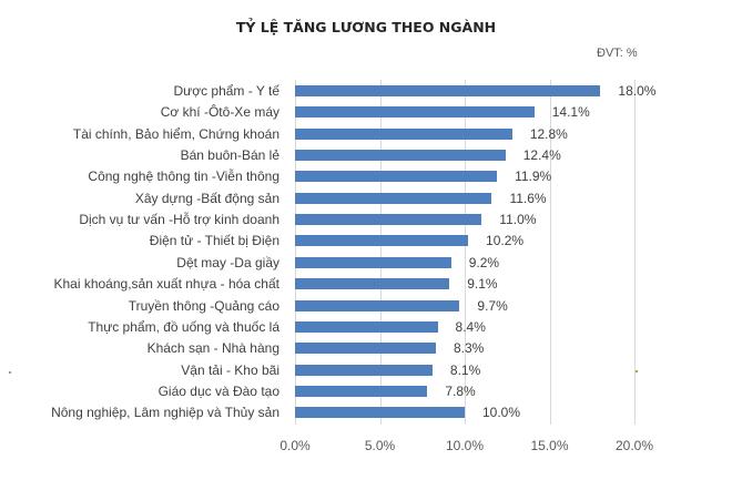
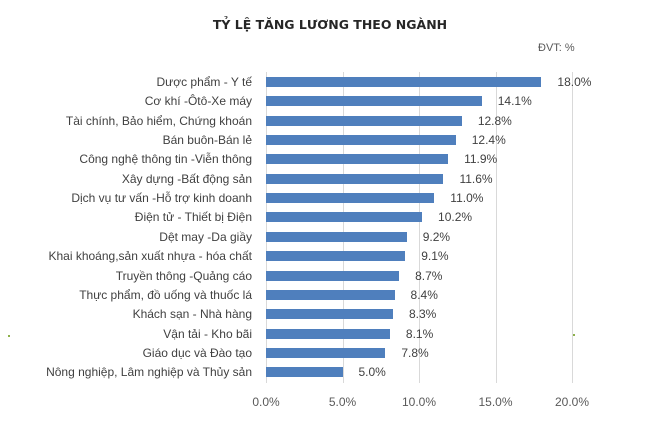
Truyền thông -Quảng cáo: 9.7% -> 8.7%
Nông nghiệp, Lâm nghiệp và Thủy sản: 10.0% -> 5.0%
